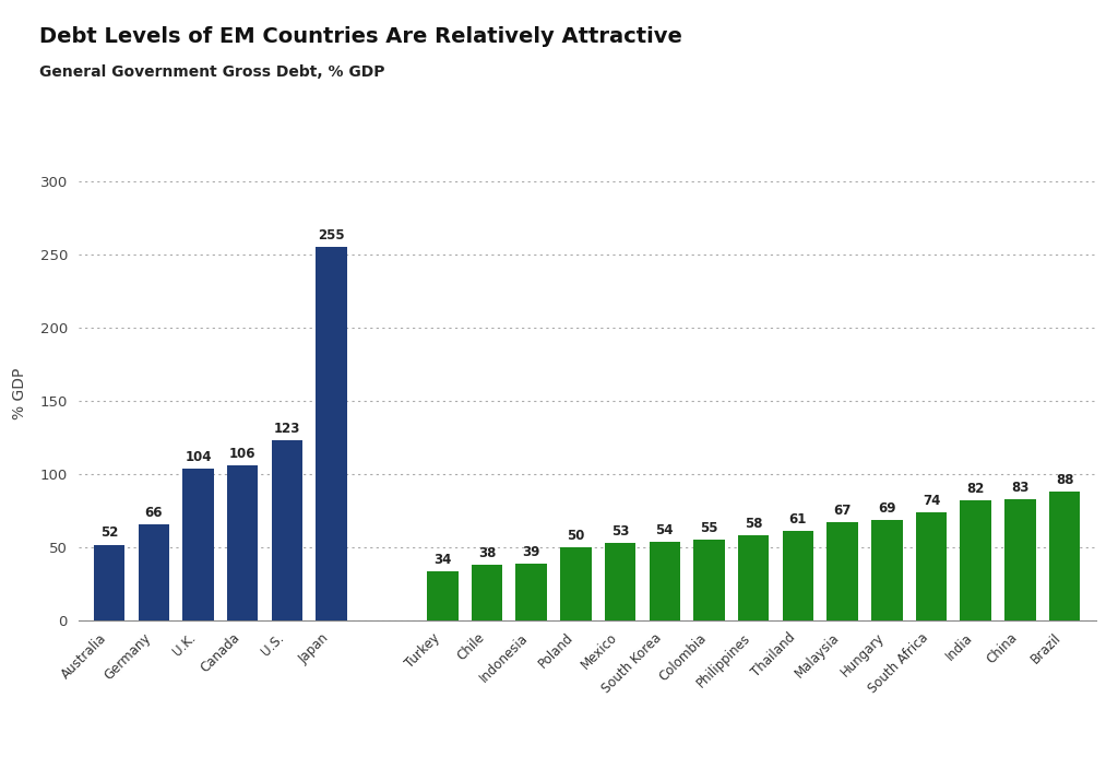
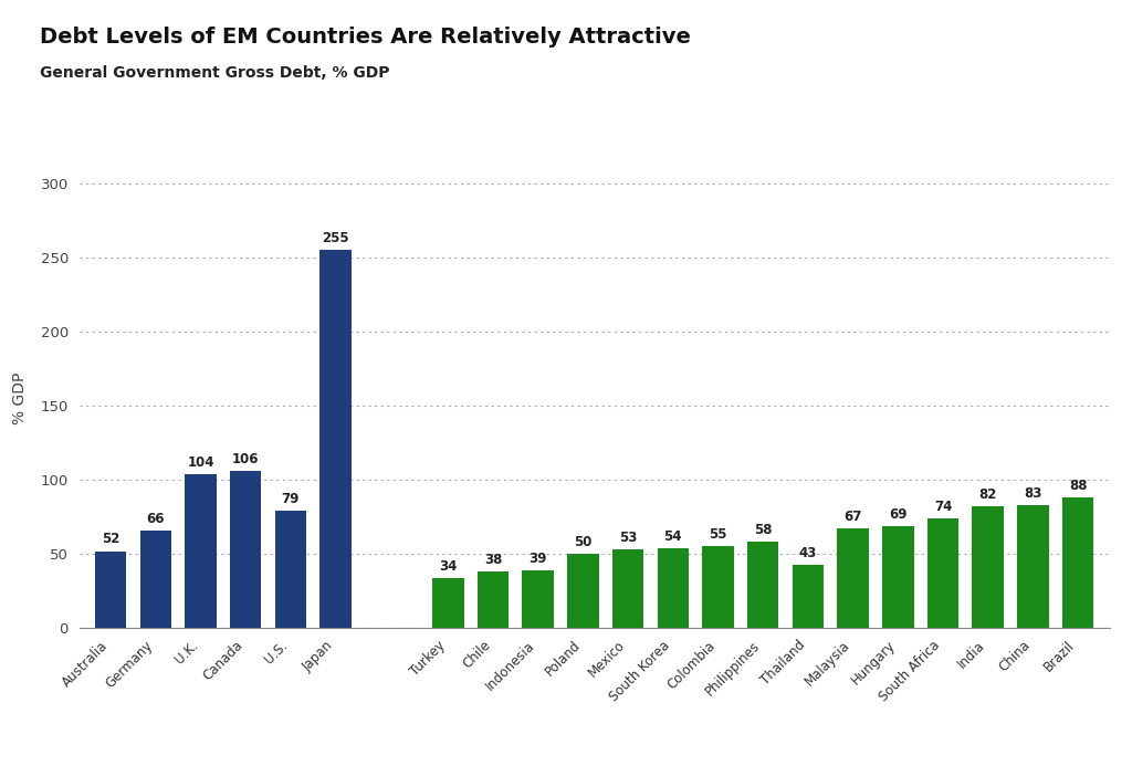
U.S.: 123 -> 79
Thailand: 61 -> 43
